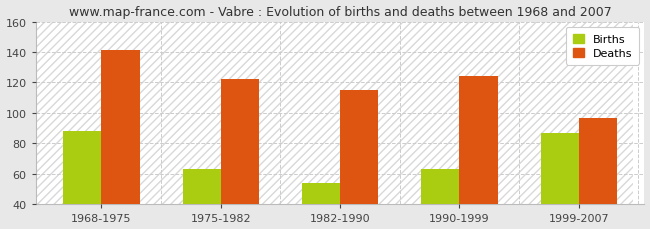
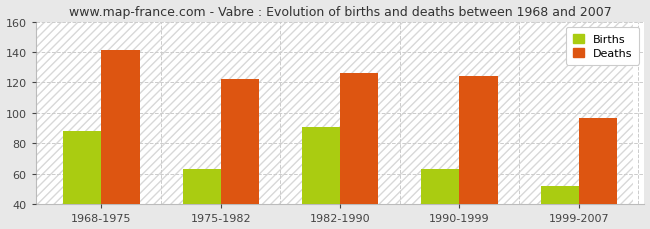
Births/1982-1990: 54 -> 91
Deaths/1982-1990: 115 -> 126
Births/1999-2007: 87 -> 52
